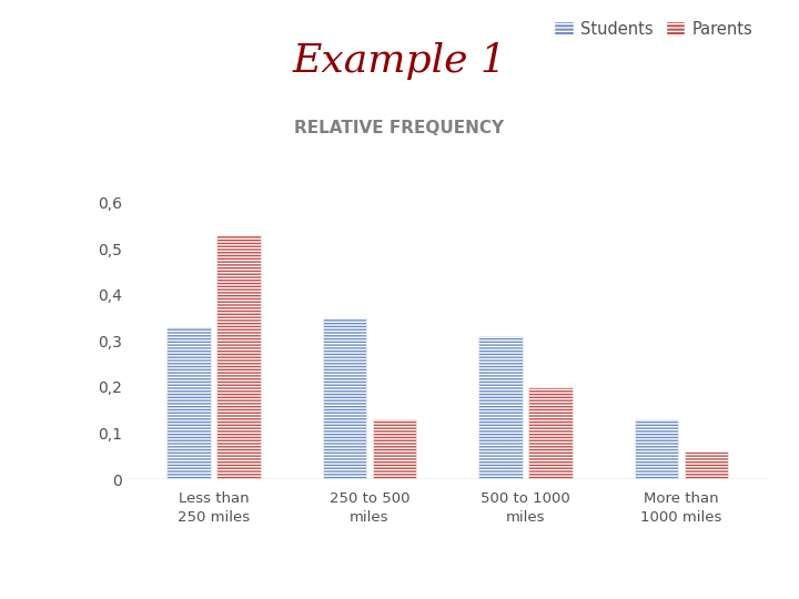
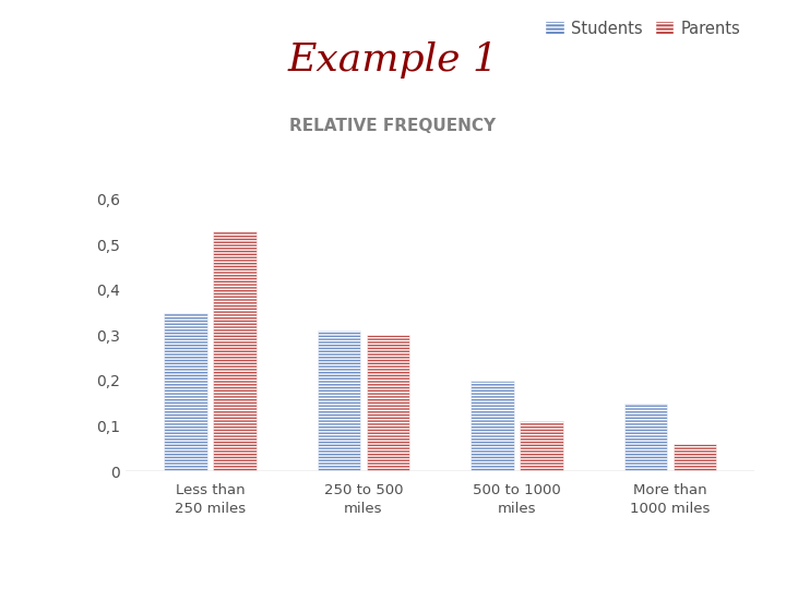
Students/Less than 250 miles: 0,33 -> 0,35
Students/250 to 500 miles: 0,35 -> 0,31
Parents/250 to 500 miles: 0,13 -> 0,30
Students/500 to 1000 miles: 0,31 -> 0,20
Parents/500 to 1000 miles: 0,20 -> 0,11
Students/More than 1000 miles: 0,13 -> 0,15
